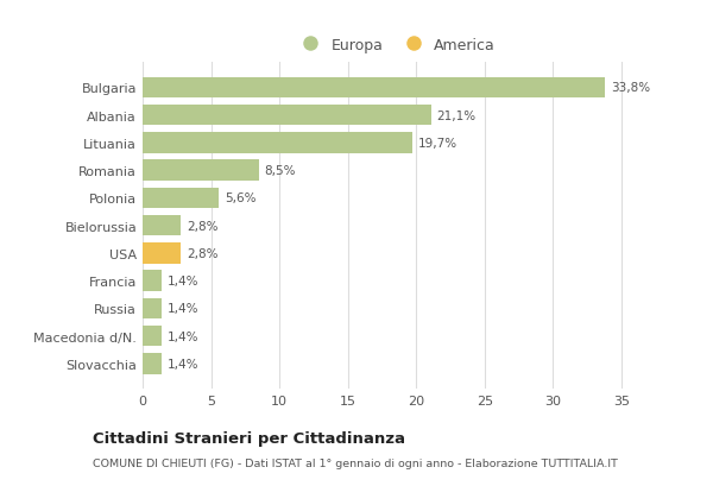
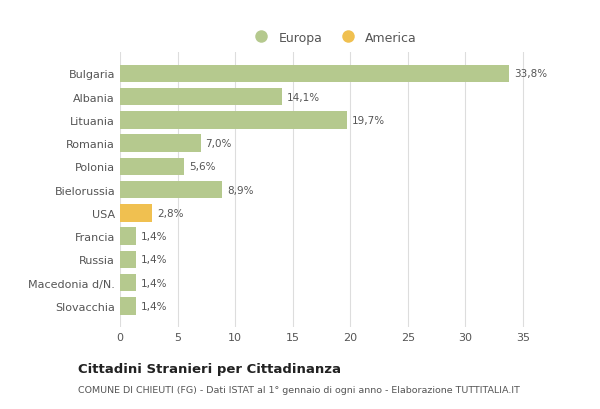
Albania: 21,1% -> 14,1%
Romania: 8,5% -> 7,0%
Bielorussia: 2,8% -> 8,9%
